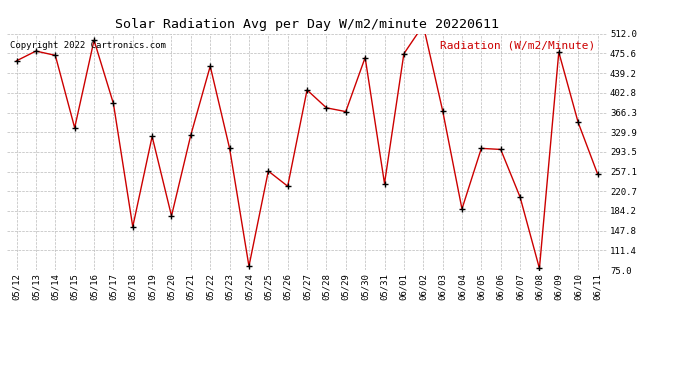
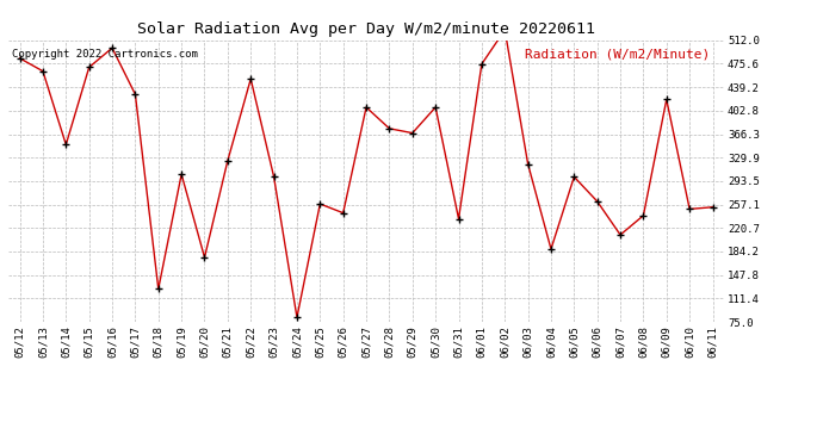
05/12: 462 -> 484
05/13: 480 -> 464
05/14: 472 -> 350
05/15: 338 -> 470
05/17: 383 -> 428
05/18: 155 -> 126
05/19: 322 -> 304
05/26: 230 -> 244
05/30: 468 -> 408
06/03: 370 -> 320
06/06: 298 -> 262
06/08: 78 -> 240
06/09: 478 -> 420
06/10: 348 -> 250
